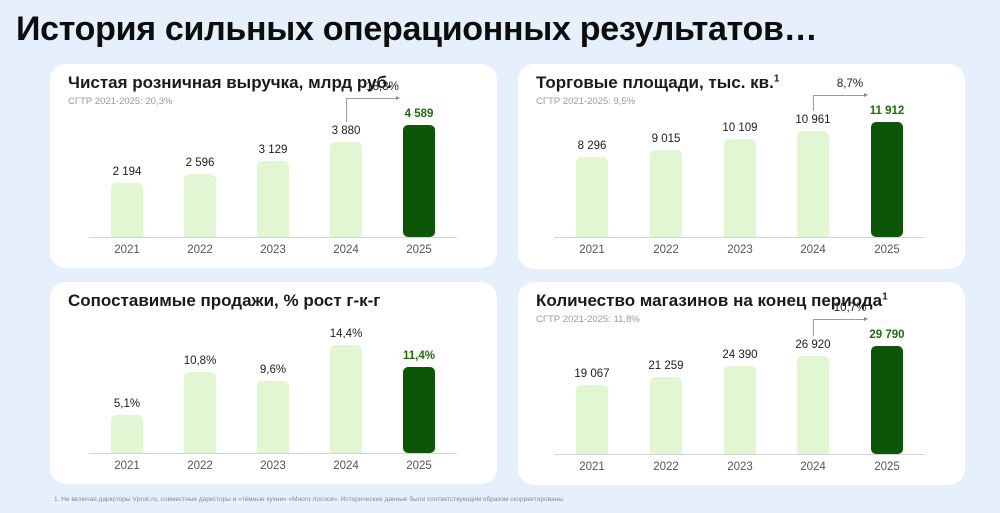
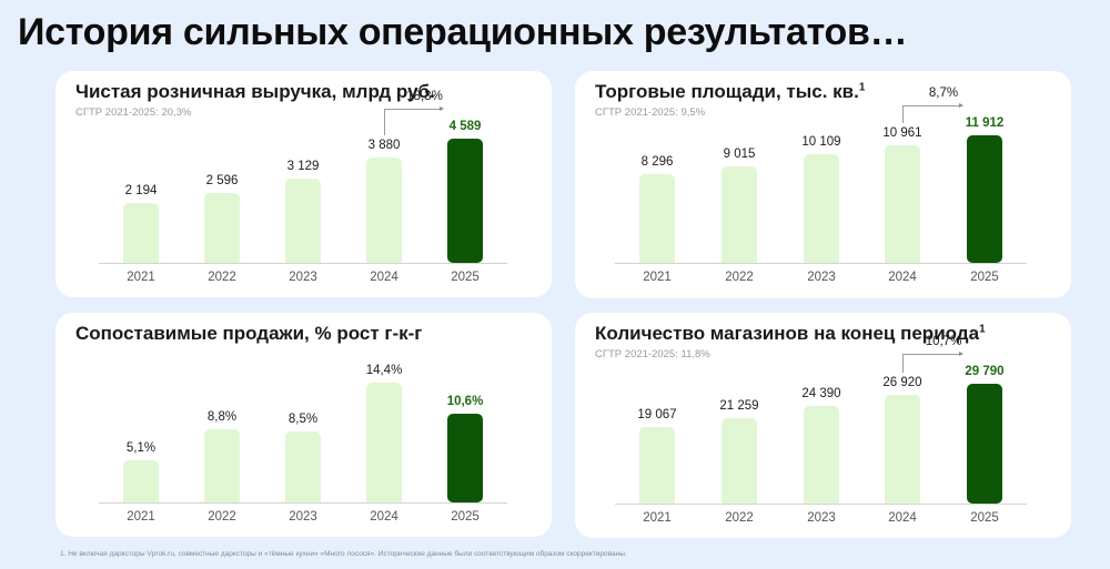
Сопоставимые продажи, % рост г-к-г/2022: 10,8% -> 8,8%
Сопоставимые продажи, % рост г-к-г/2023: 9,6% -> 8,5%
Сопоставимые продажи, % рост г-к-г/2025: 11,4% -> 10,6%
